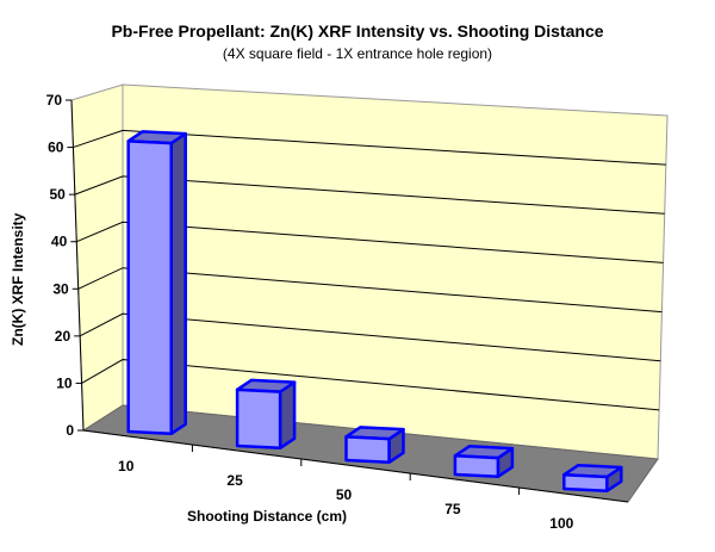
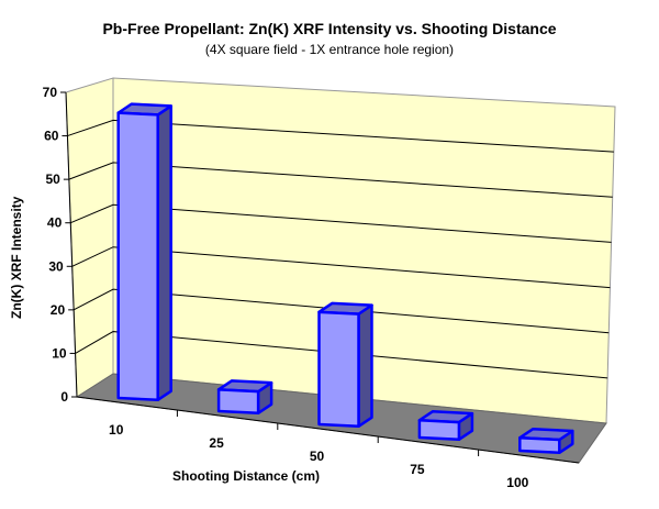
10: 62 -> 66
25: 12 -> 5
50: 5 -> 26
